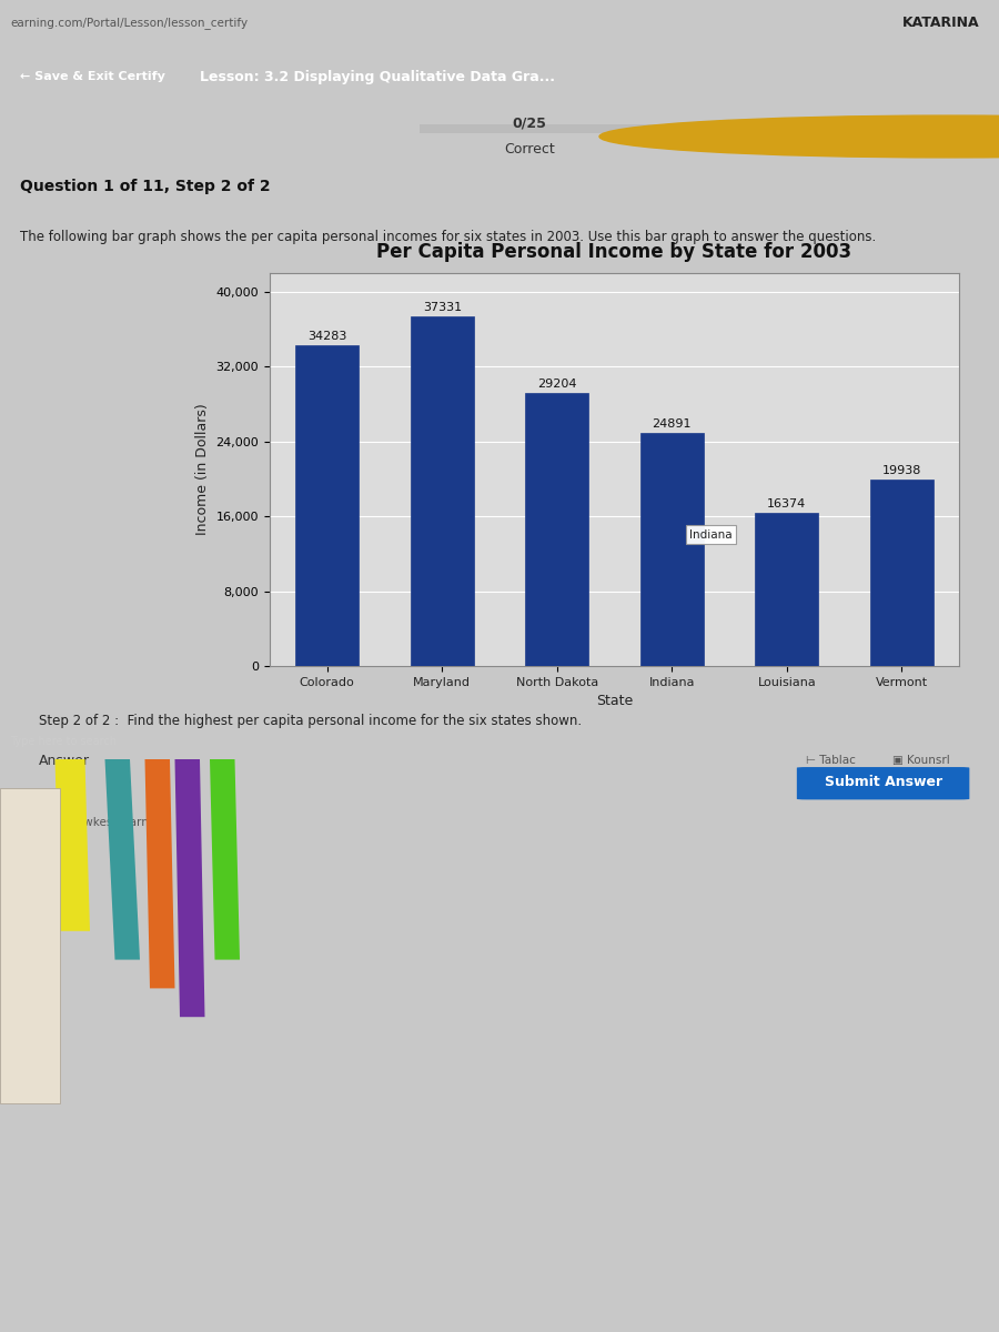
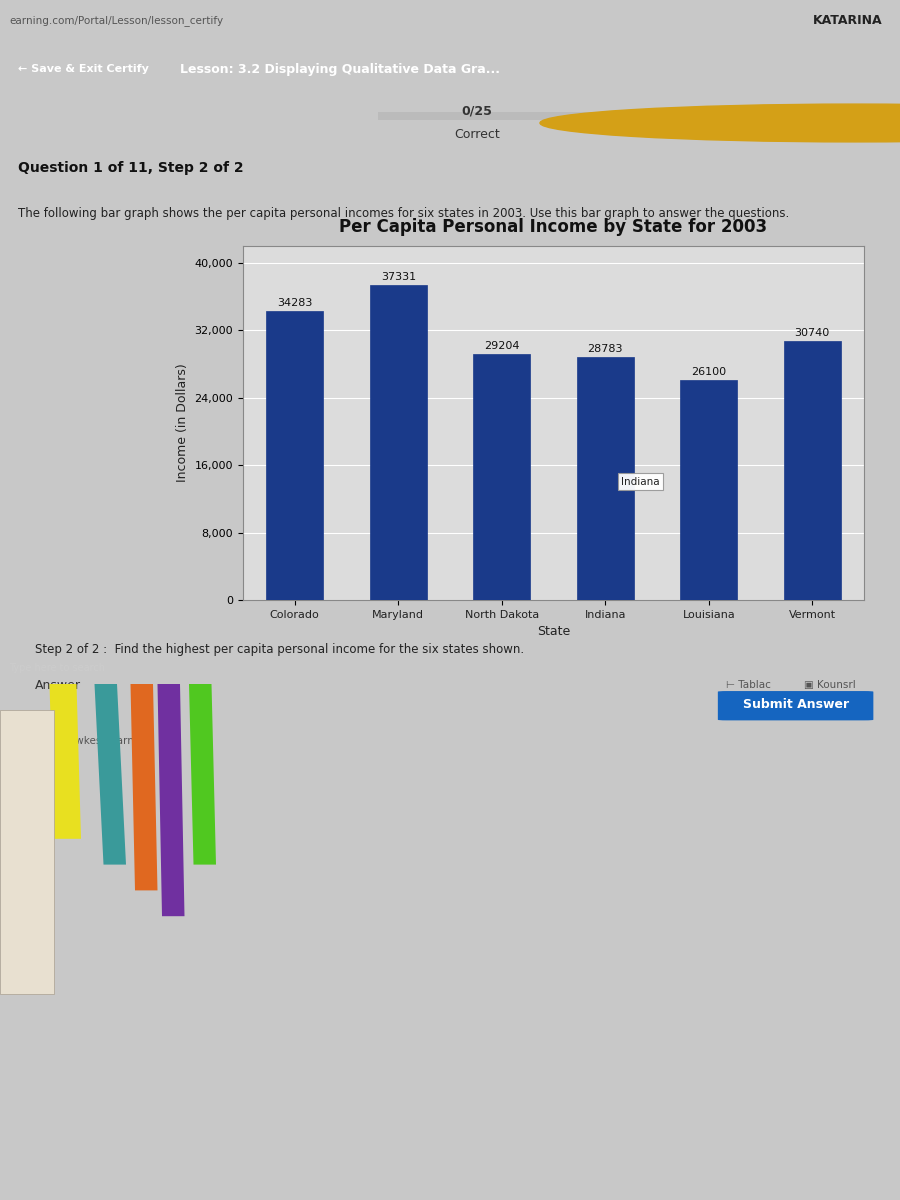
Indiana: 24891 -> 28783
Louisiana: 16374 -> 26100
Vermont: 19938 -> 30740
